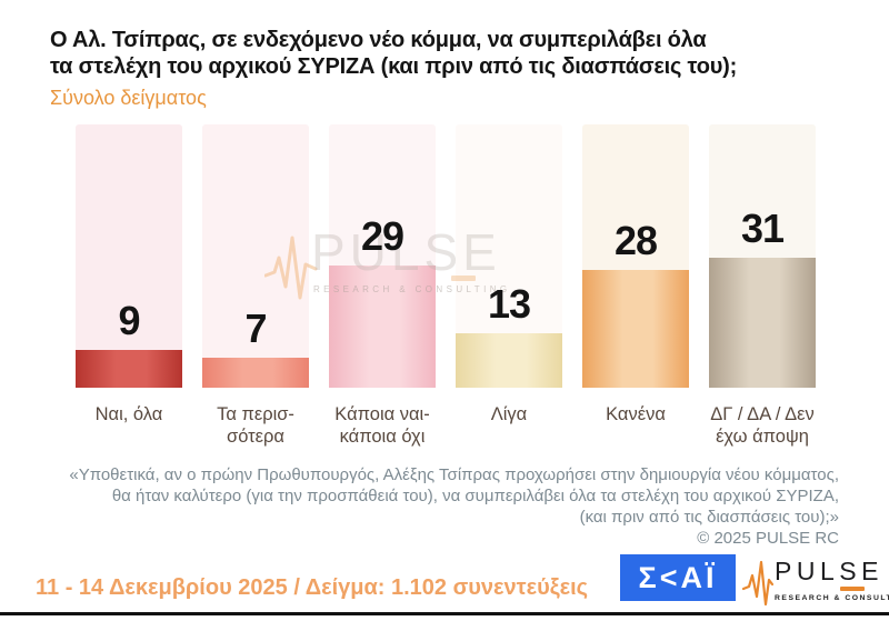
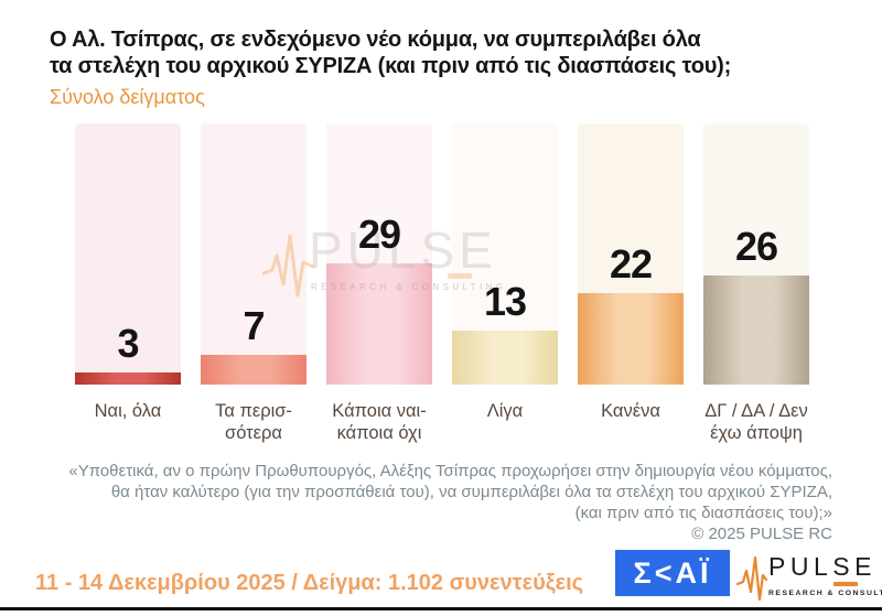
Ναι, όλα: 9 -> 3
Κανένα: 28 -> 22
ΔΓ / ΔΑ / Δεν έχω άποψη: 31 -> 26
